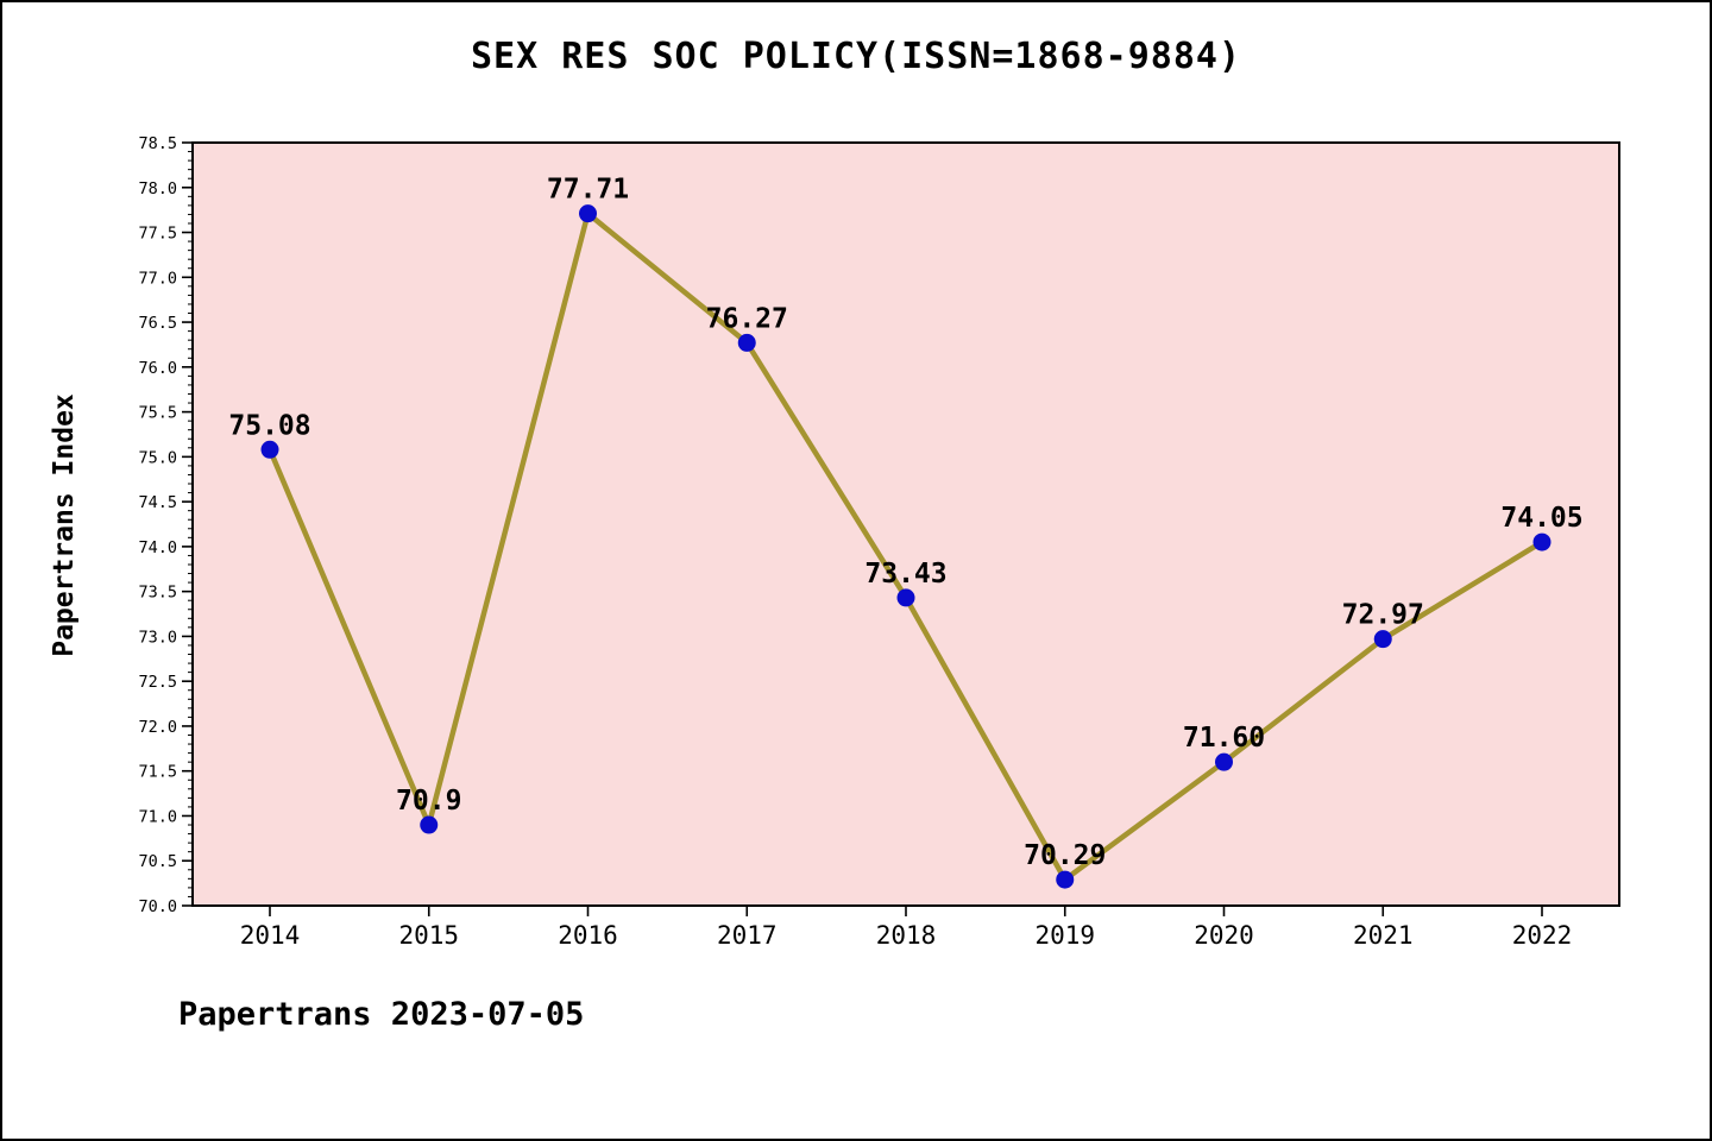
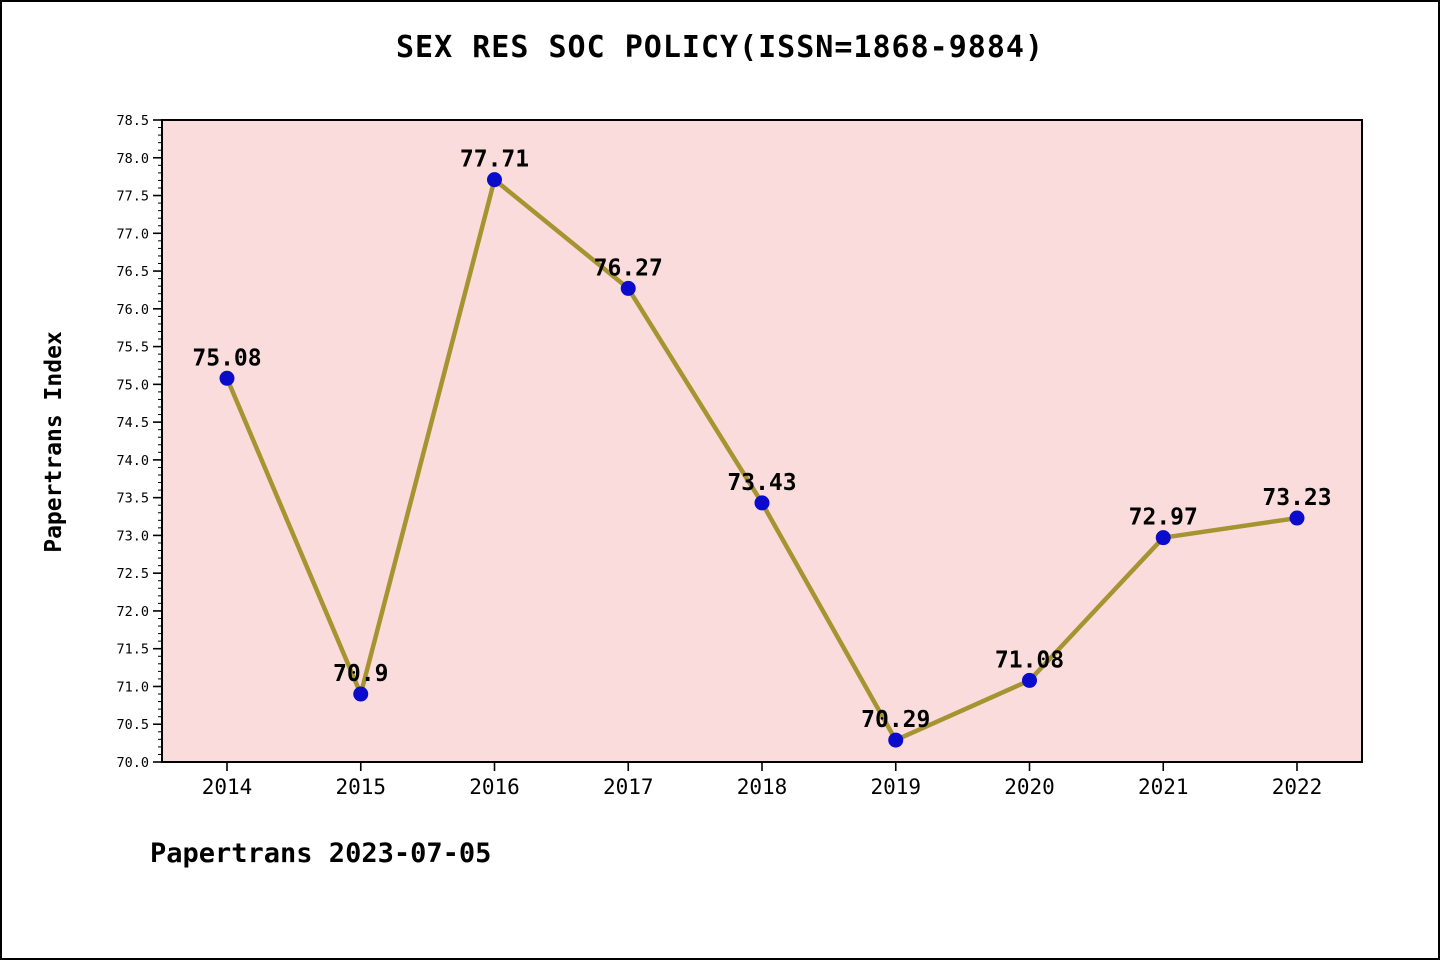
2020: 71.60 -> 71.08
2022: 74.05 -> 73.23
